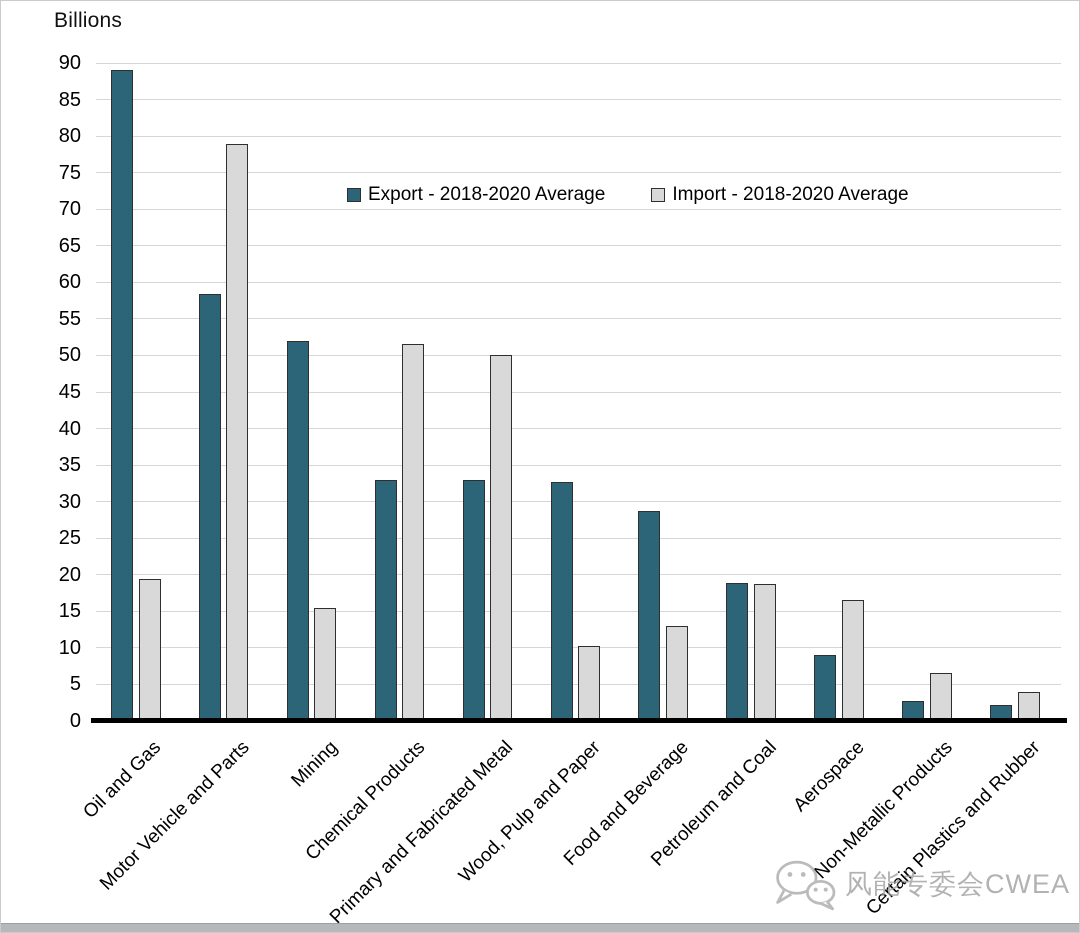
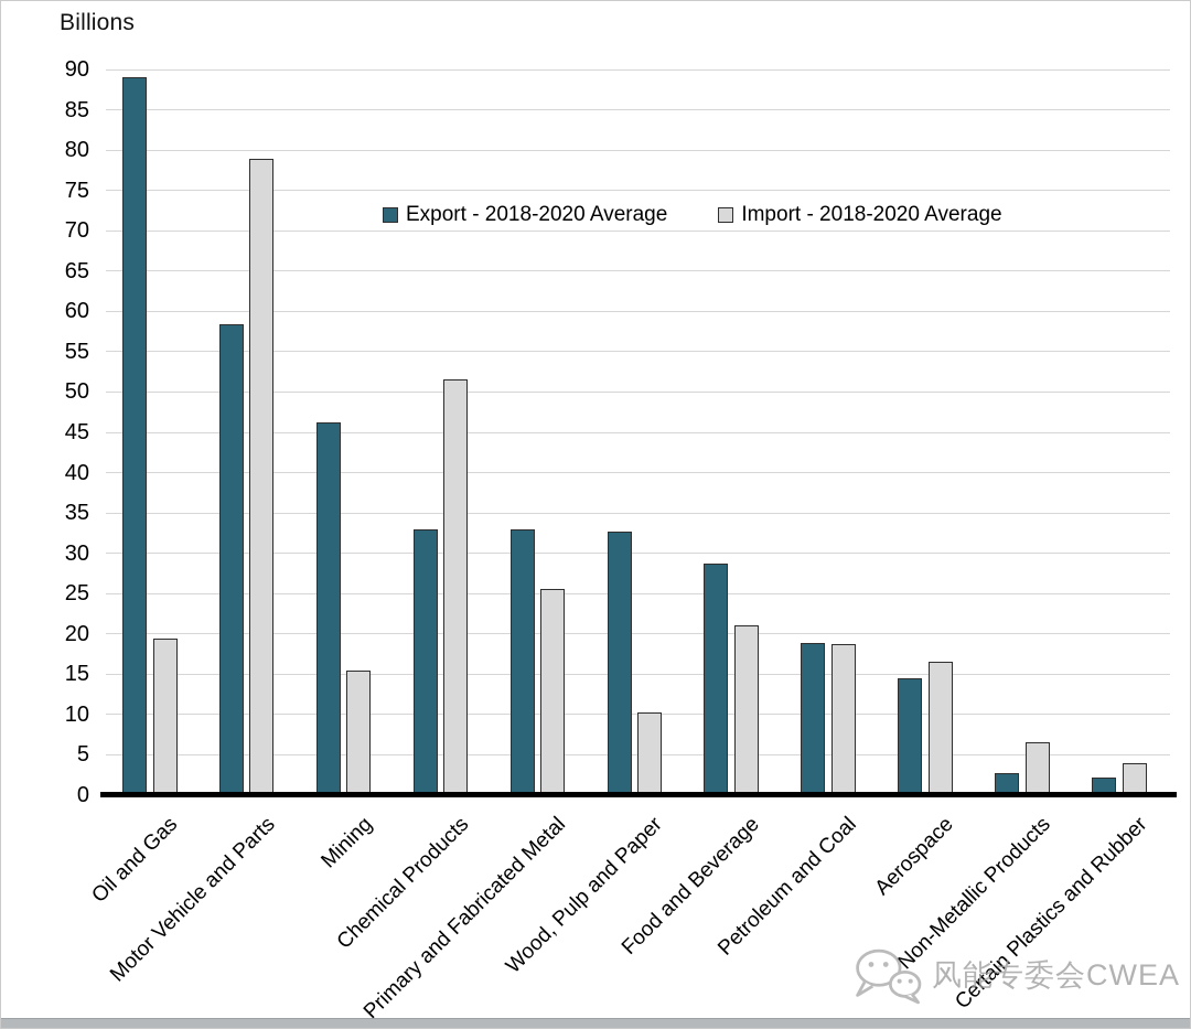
Export - 2018-2020 Average/Mining: 52 -> 46
Import - 2018-2020 Average/Primary and Fabricated Metal: 50 -> 26
Import - 2018-2020 Average/Food and Beverage: 13 -> 21
Export - 2018-2020 Average/Aerospace: 9 -> 14
